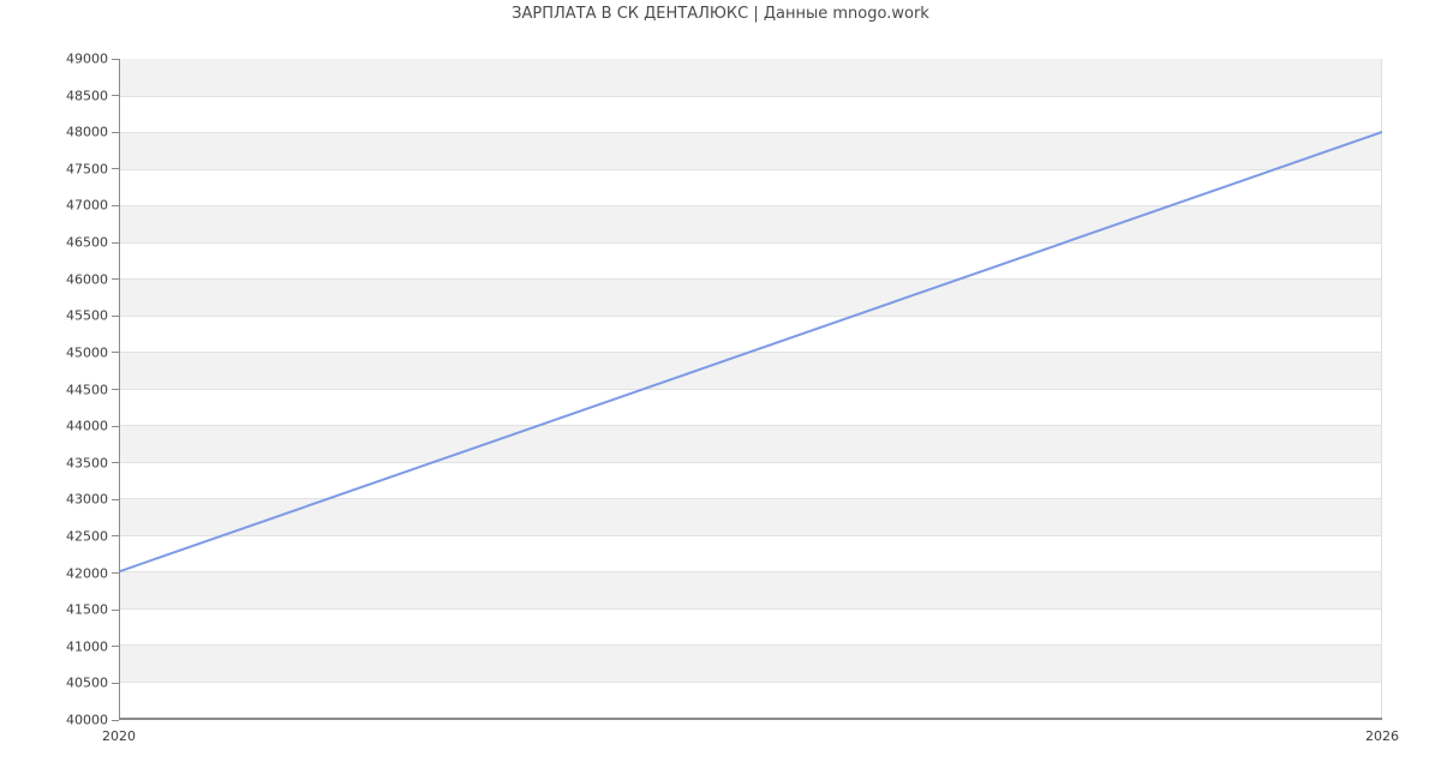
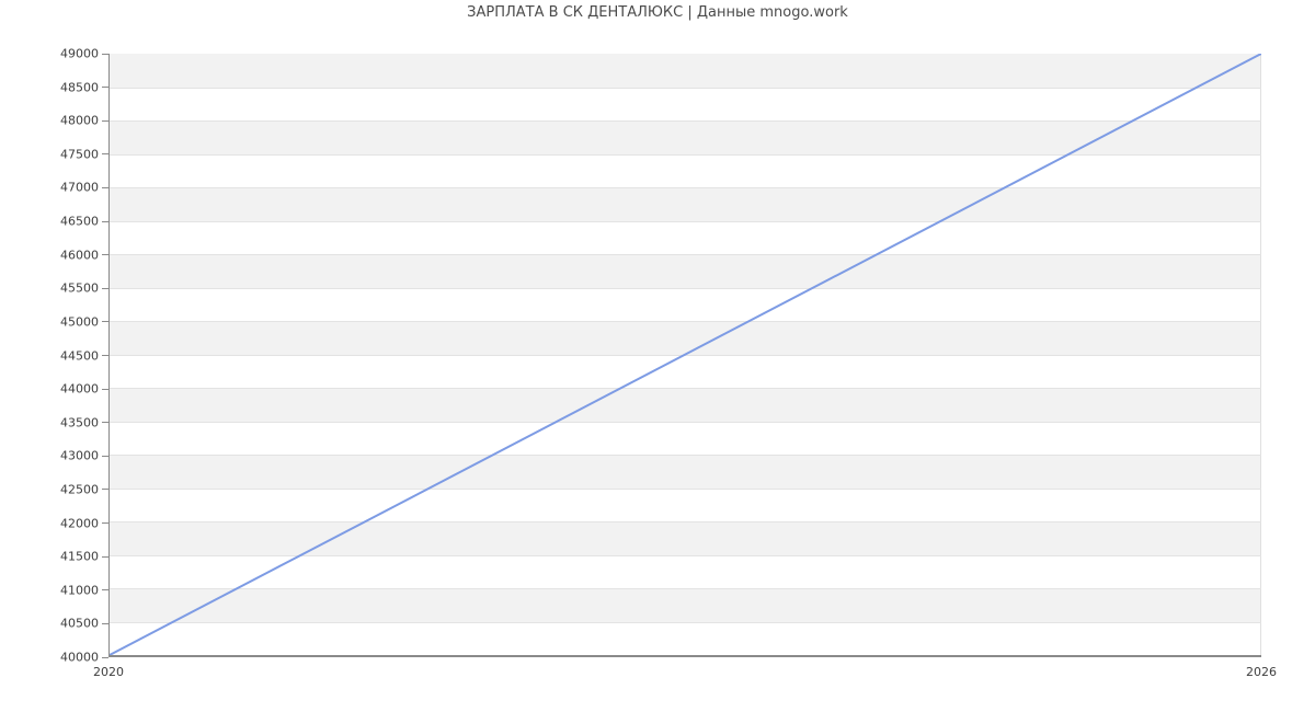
2020: 42000 -> 40000
2026: 48000 -> 49000
